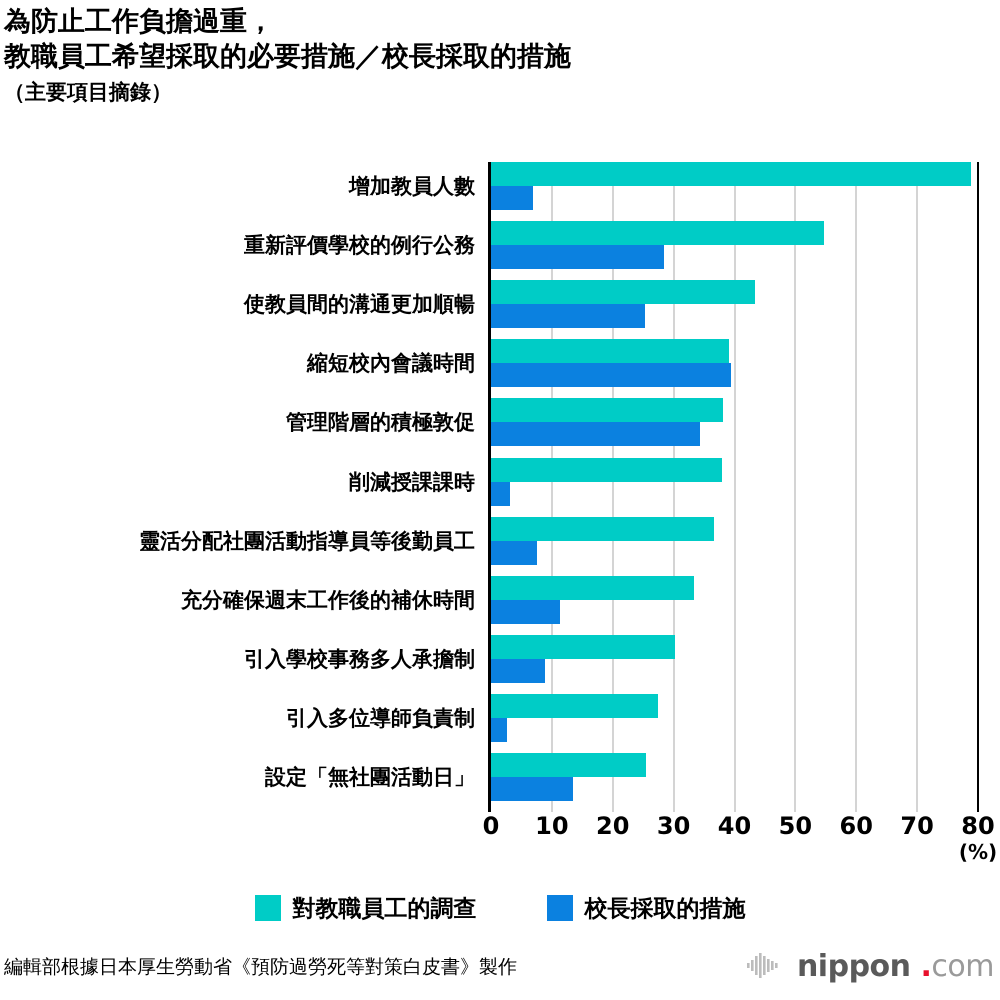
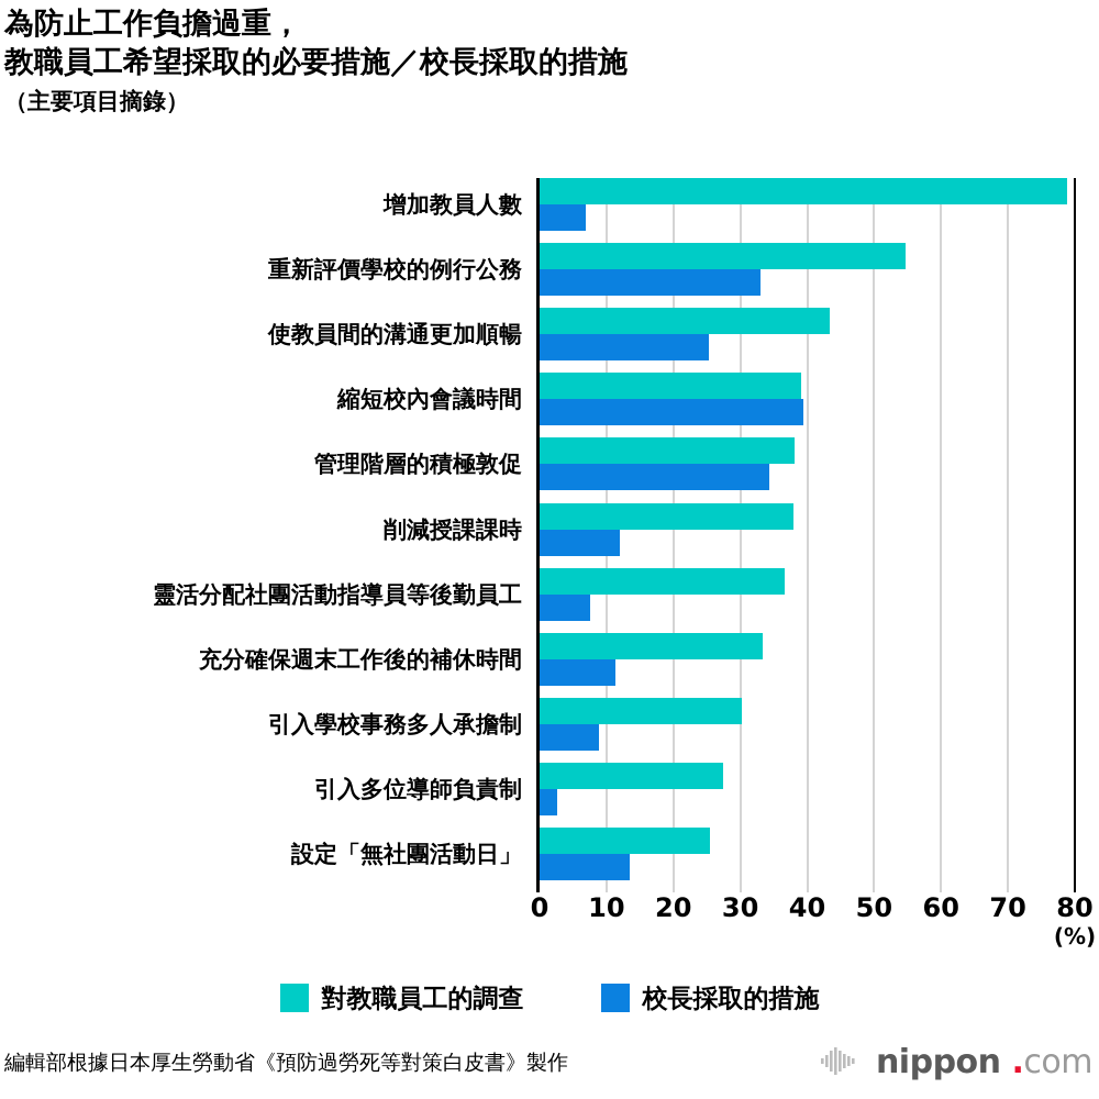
校長採取的措施/重新評價學校的例行公務: 28 -> 33
校長採取的措施/削減授課課時: 3 -> 12
